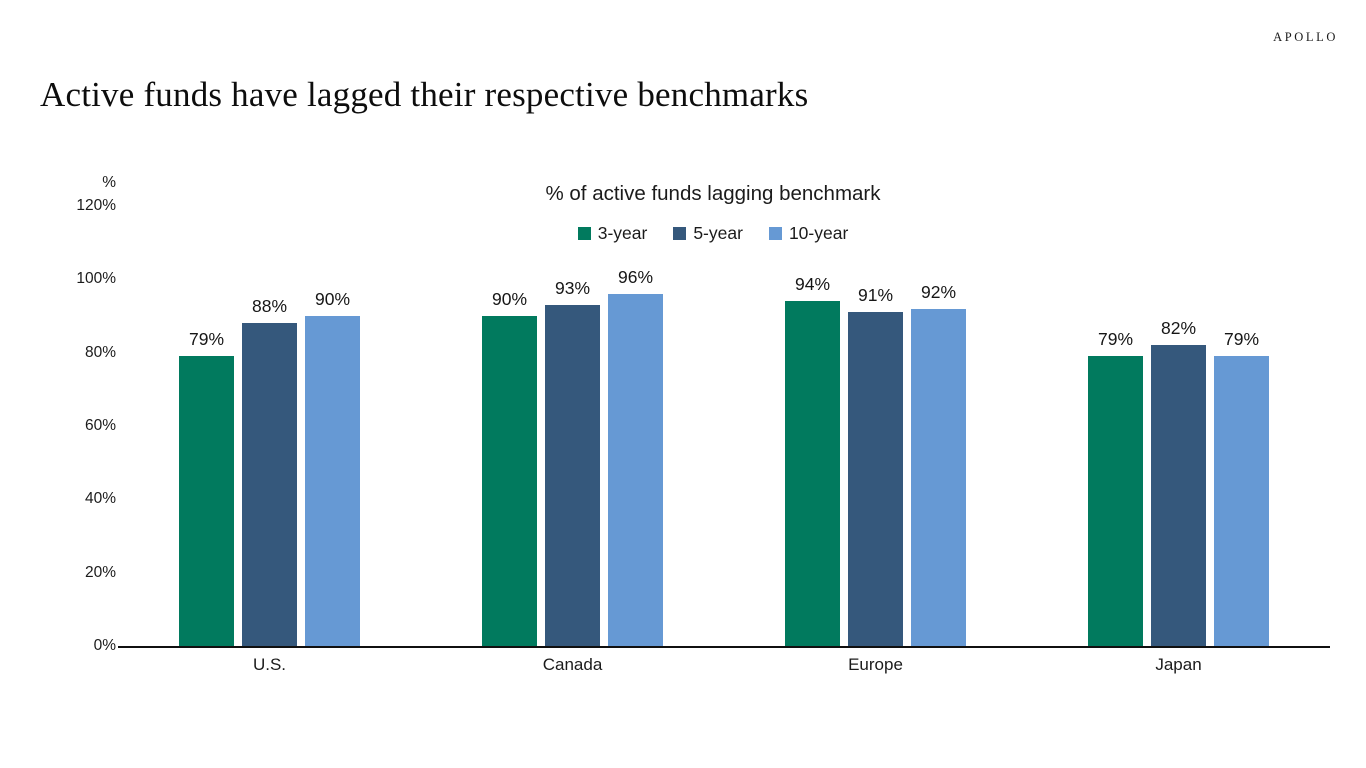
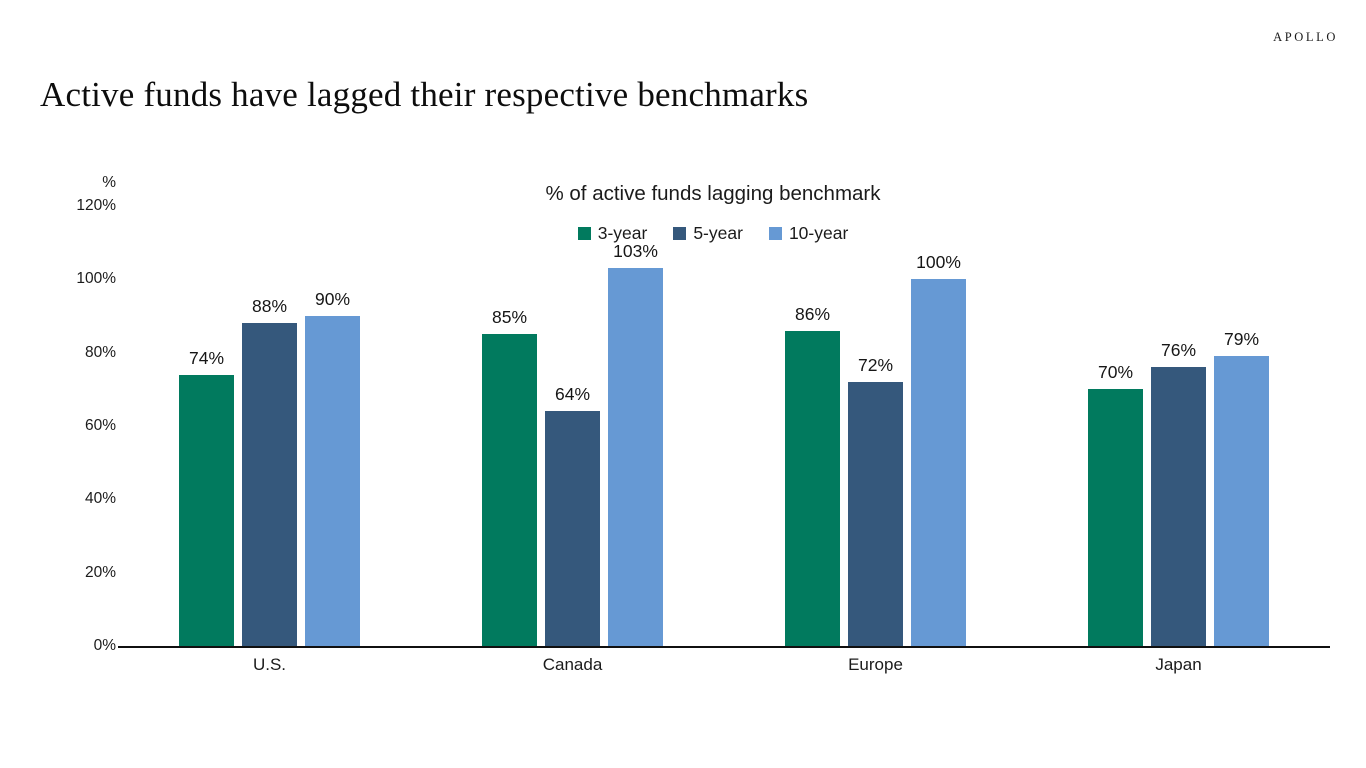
3-year/U.S.: 79% -> 74%
3-year/Canada: 90% -> 85%
5-year/Canada: 93% -> 64%
10-year/Canada: 96% -> 103%
3-year/Europe: 94% -> 86%
5-year/Europe: 91% -> 72%
10-year/Europe: 92% -> 100%
3-year/Japan: 79% -> 70%
5-year/Japan: 82% -> 76%
